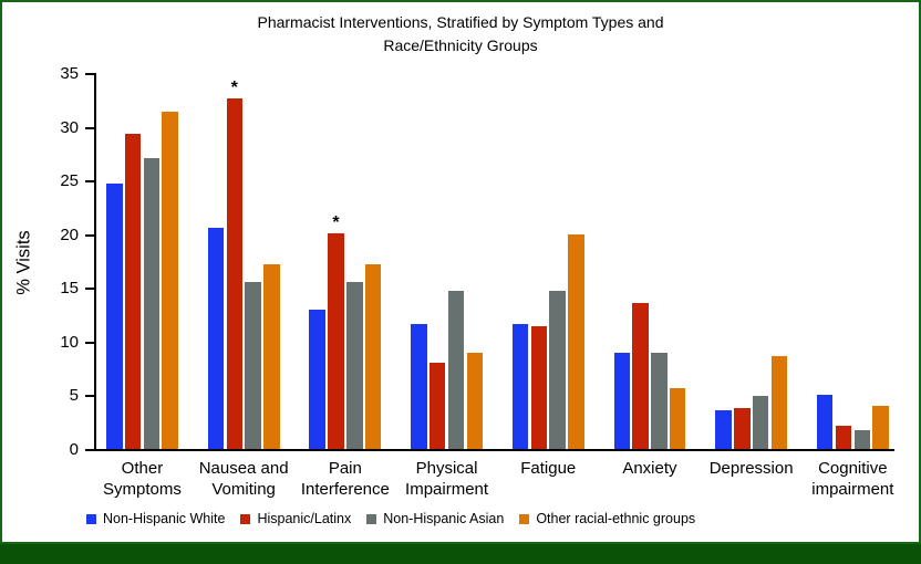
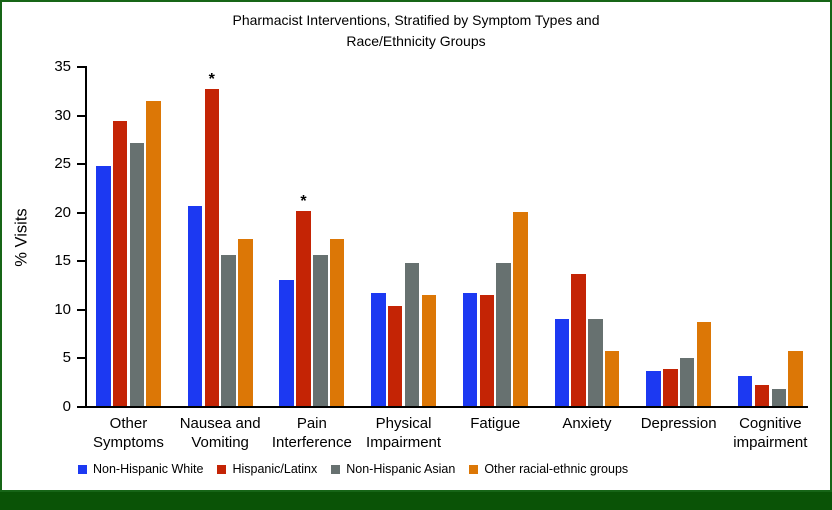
Hispanic/Latinx/Physical Impairment: 8 -> 10
Other racial-ethnic groups/Physical Impairment: 9 -> 11
Non-Hispanic White/Cognitive impairment: 5 -> 3
Other racial-ethnic groups/Cognitive impairment: 4 -> 6
